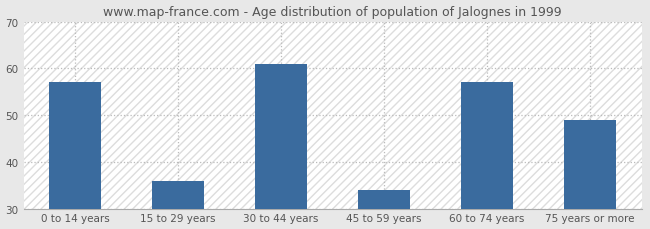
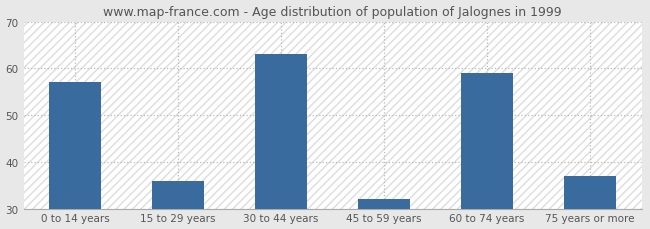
30 to 44 years: 61 -> 63
45 to 59 years: 34 -> 32
60 to 74 years: 57 -> 59
75 years or more: 49 -> 37
